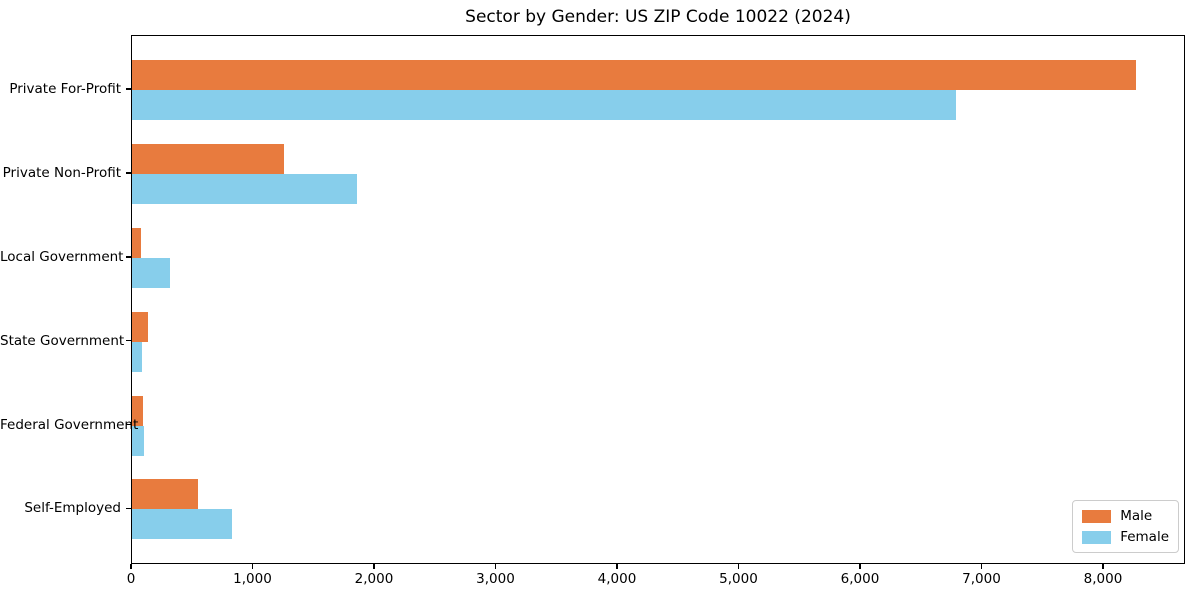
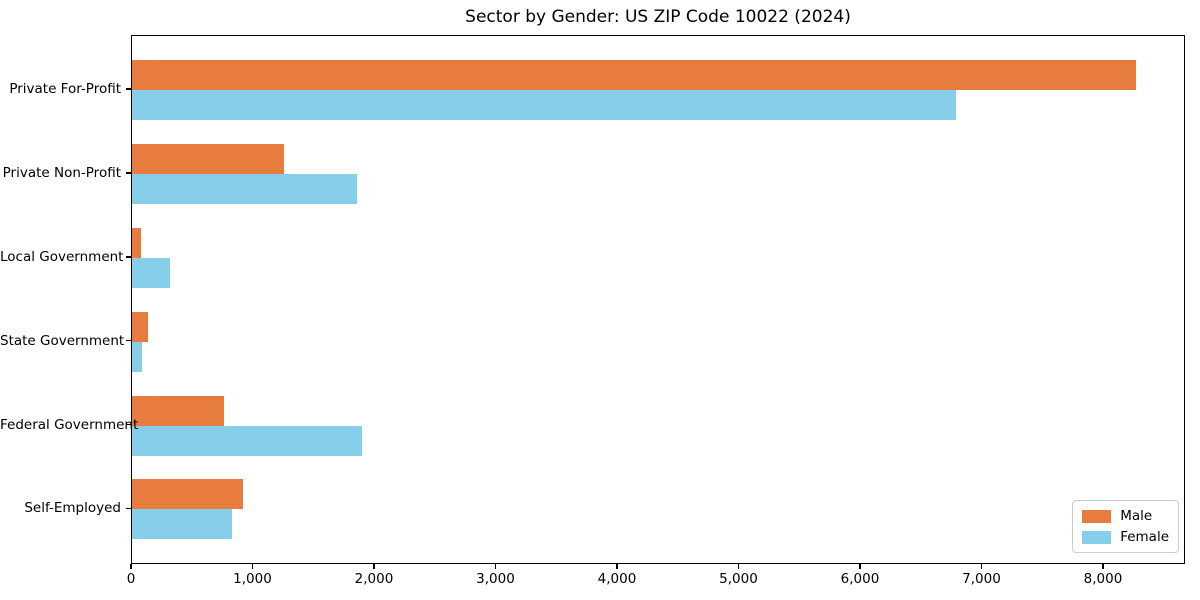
Male/Federal Government: 90 -> 760
Female/Federal Government: 100 -> 1890
Male/Self-Employed: 540 -> 910
